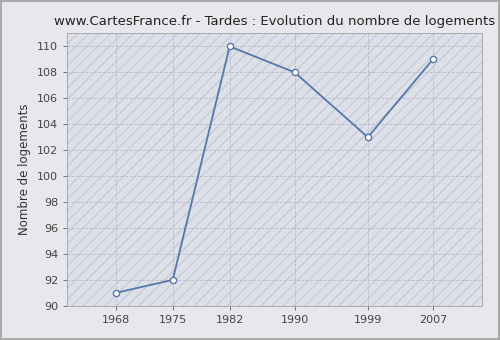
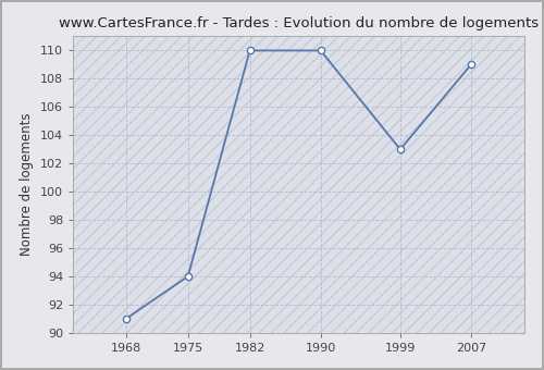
1975: 92 -> 94
1990: 108 -> 110
